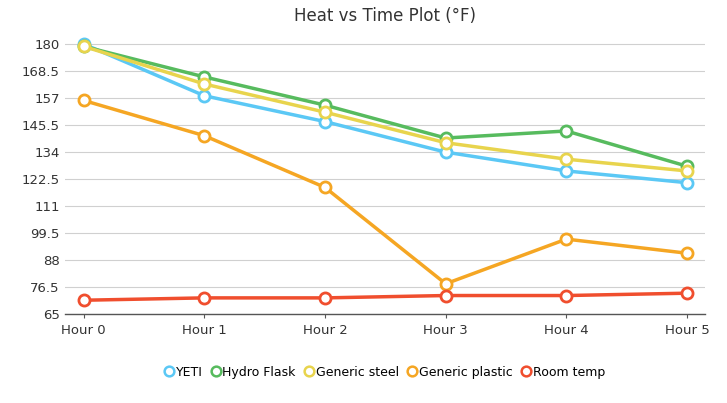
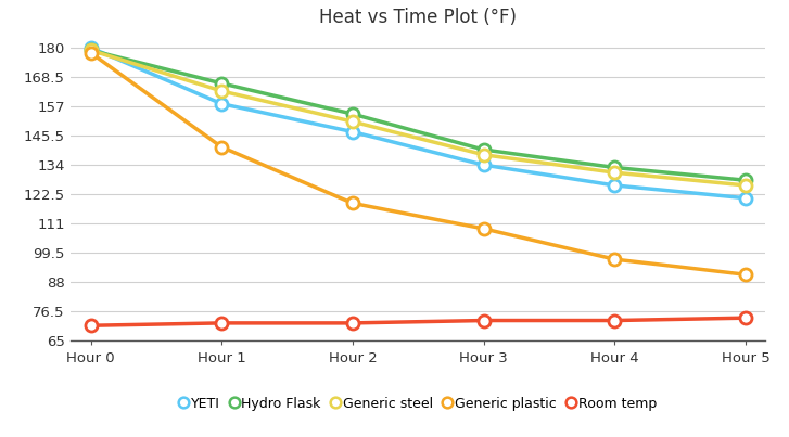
Generic plastic/Hour 0: 156 -> 178
Generic plastic/Hour 3: 78 -> 109
Hydro Flask/Hour 4: 143 -> 133
